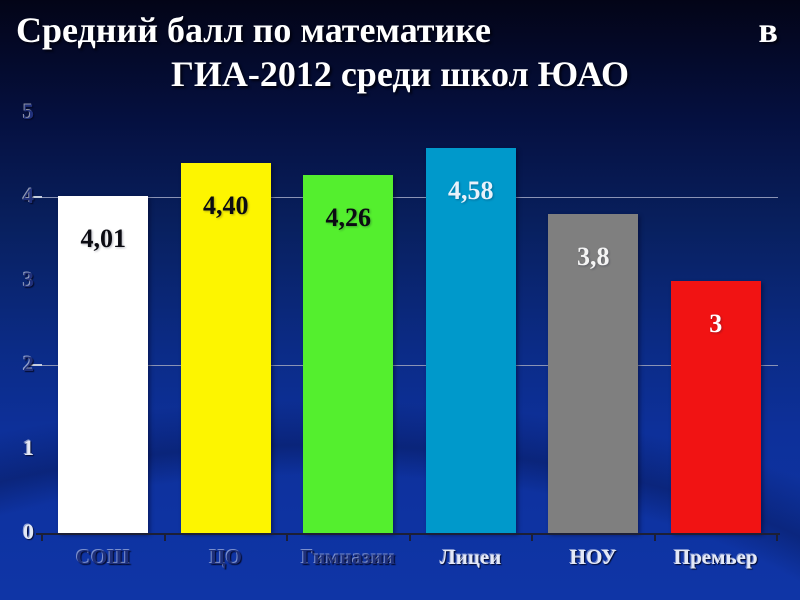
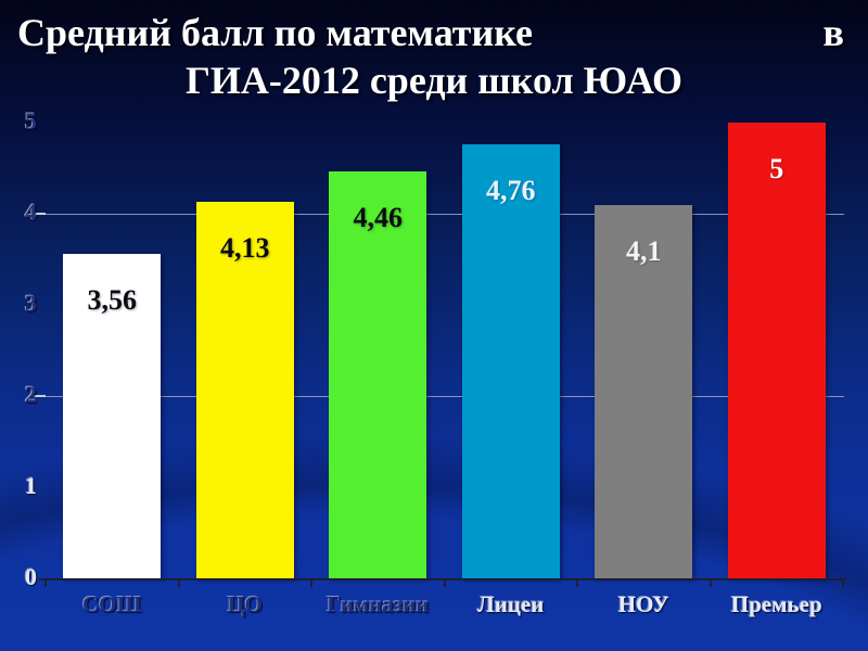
СОШ: 4,01 -> 3,56
ЦО: 4,40 -> 4,13
Гимназии: 4,26 -> 4,46
Лицеи: 4,58 -> 4,76
НОУ: 3,8 -> 4,1
Премьер: 3 -> 5
